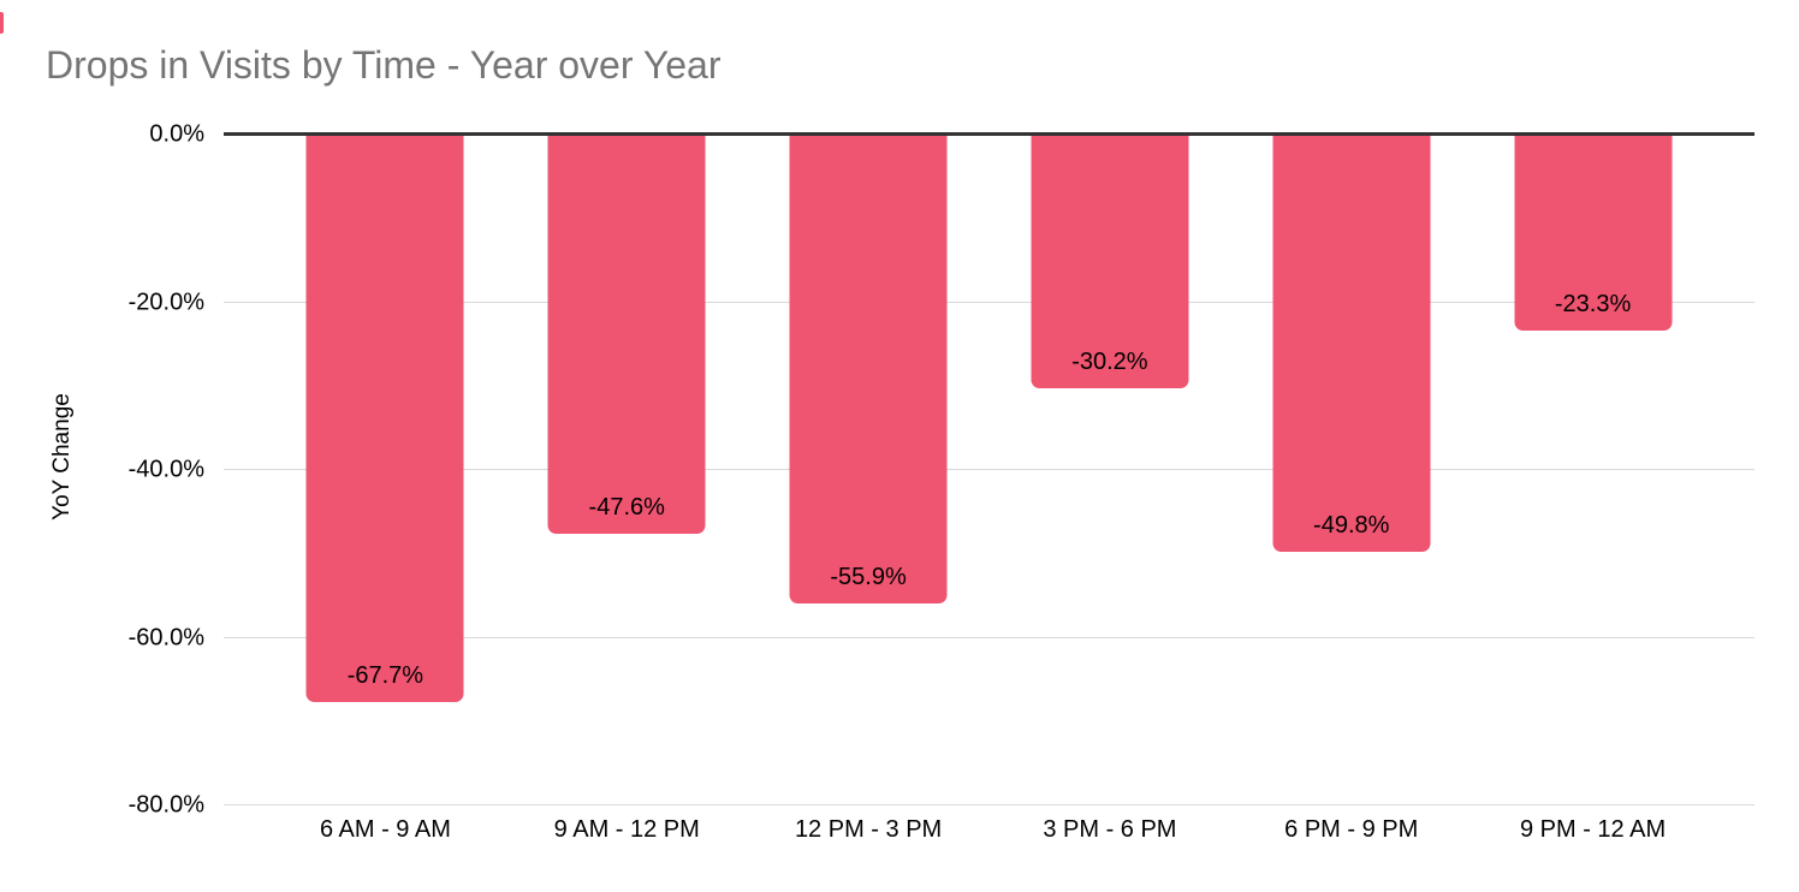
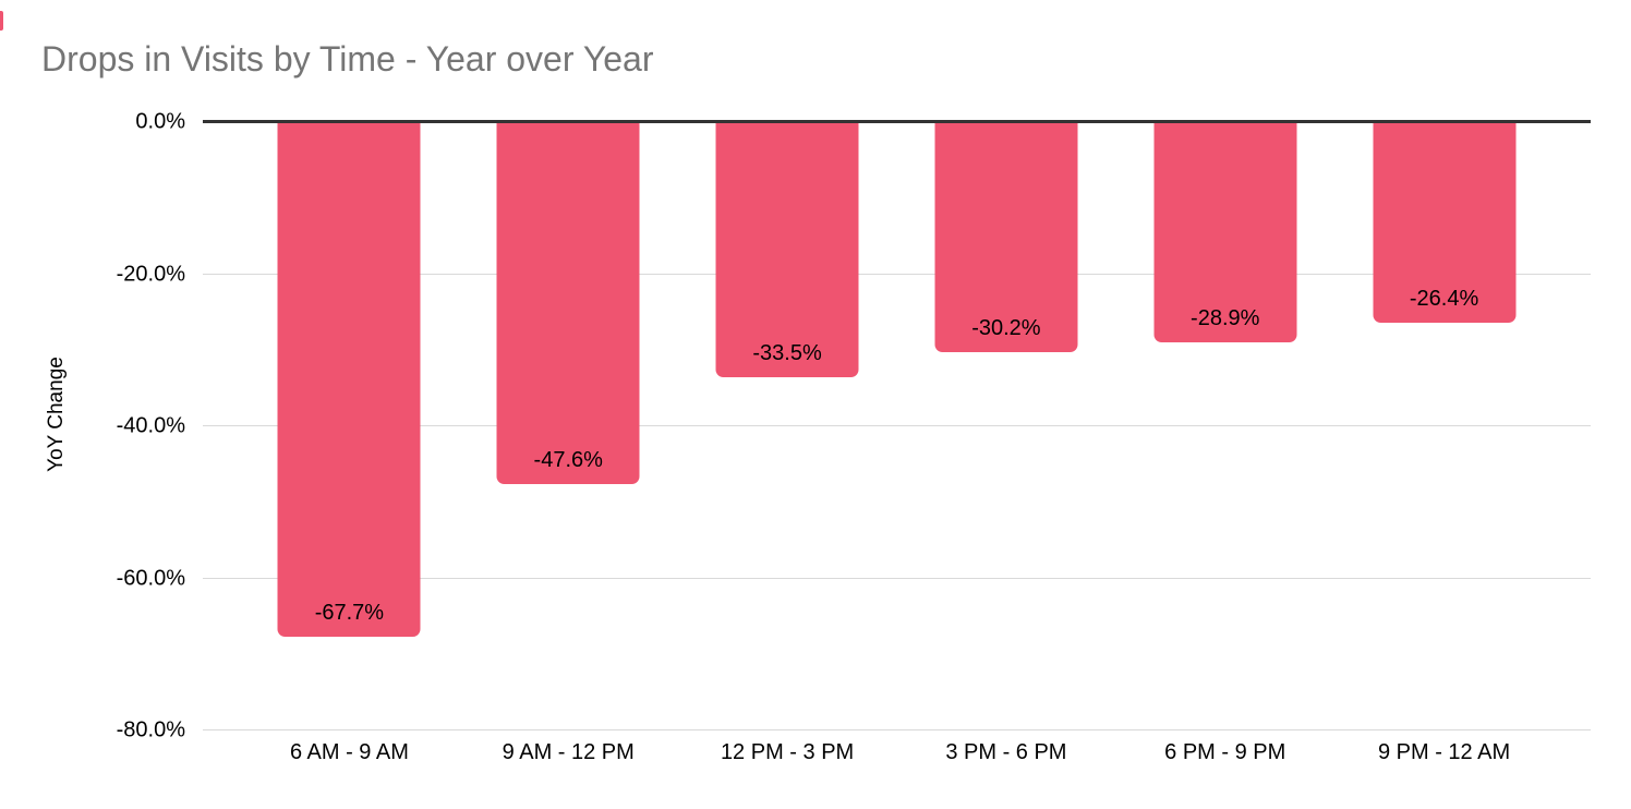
12 PM - 3 PM: -55.9% -> -33.5%
6 PM - 9 PM: -49.8% -> -28.9%
9 PM - 12 AM: -23.3% -> -26.4%
